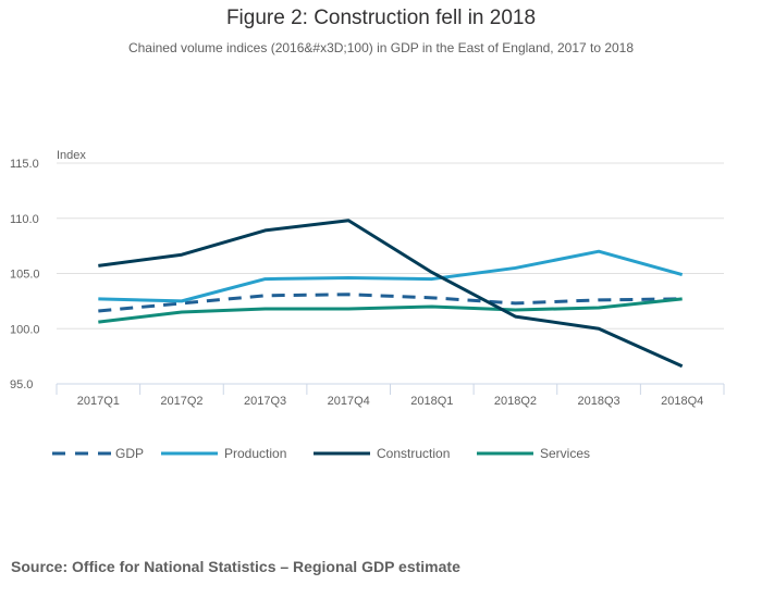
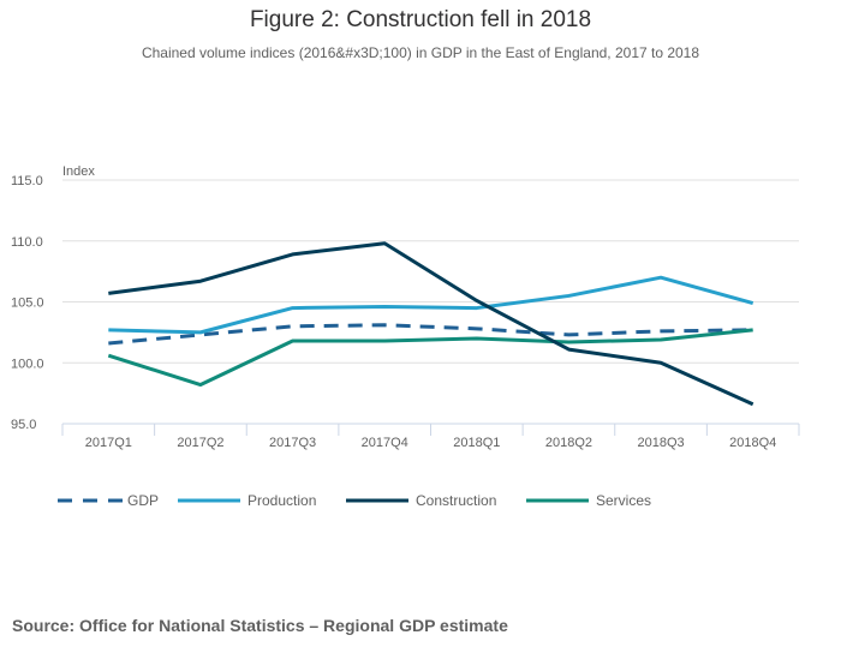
Services/2017Q2: 101.5 -> 98.2
